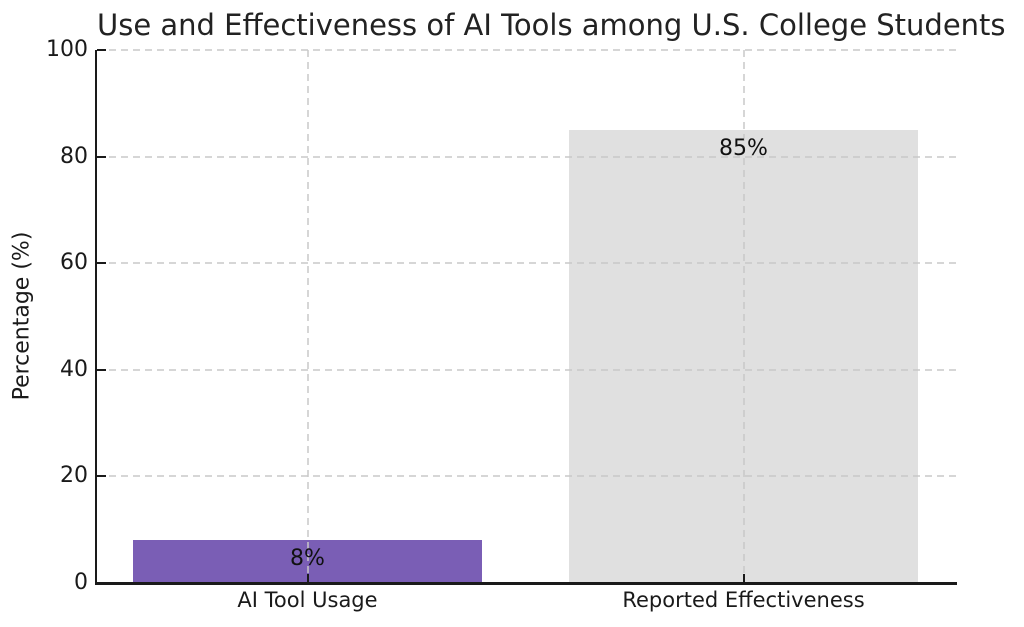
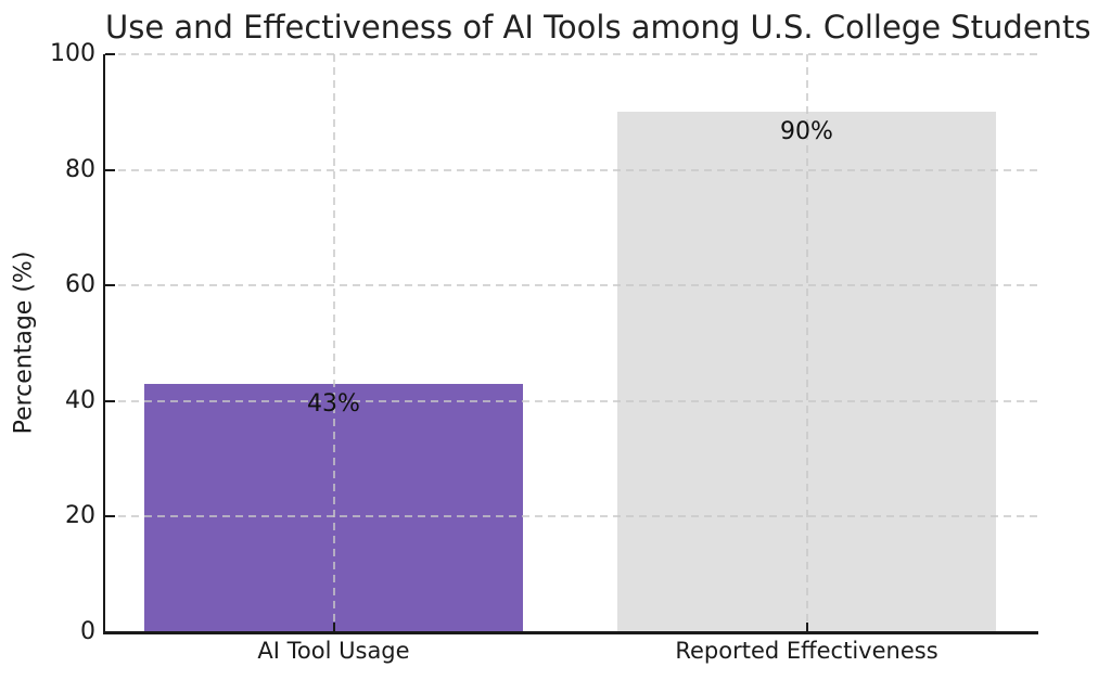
AI Tool Usage: 8% -> 43%
Reported Effectiveness: 85% -> 90%
